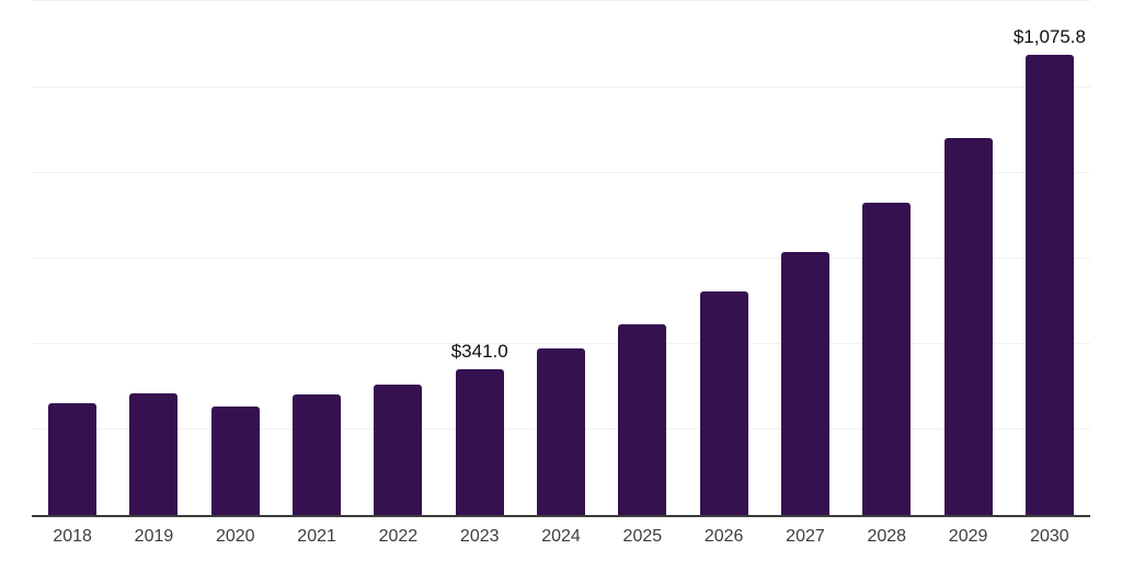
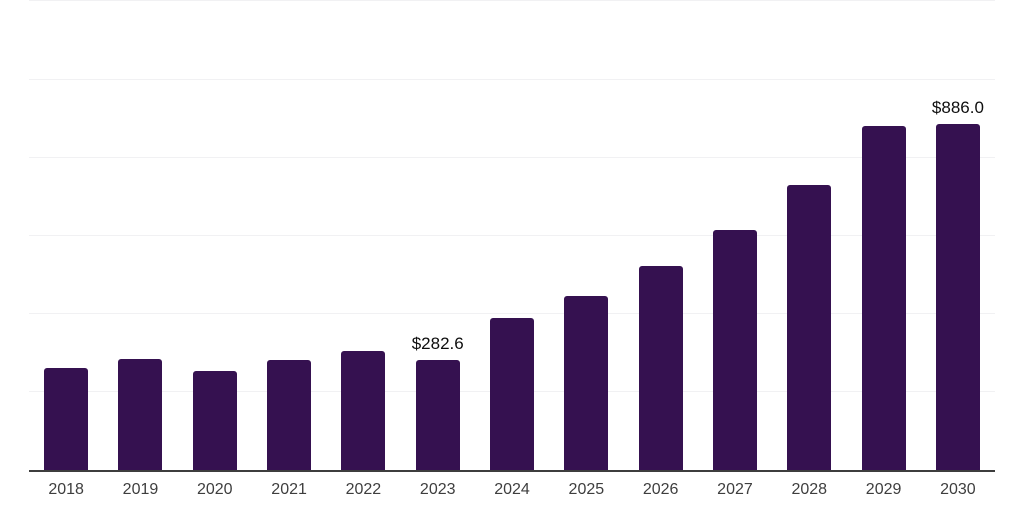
2023: $341.0 -> $282.6
2030: $1,075.8 -> $886.0
